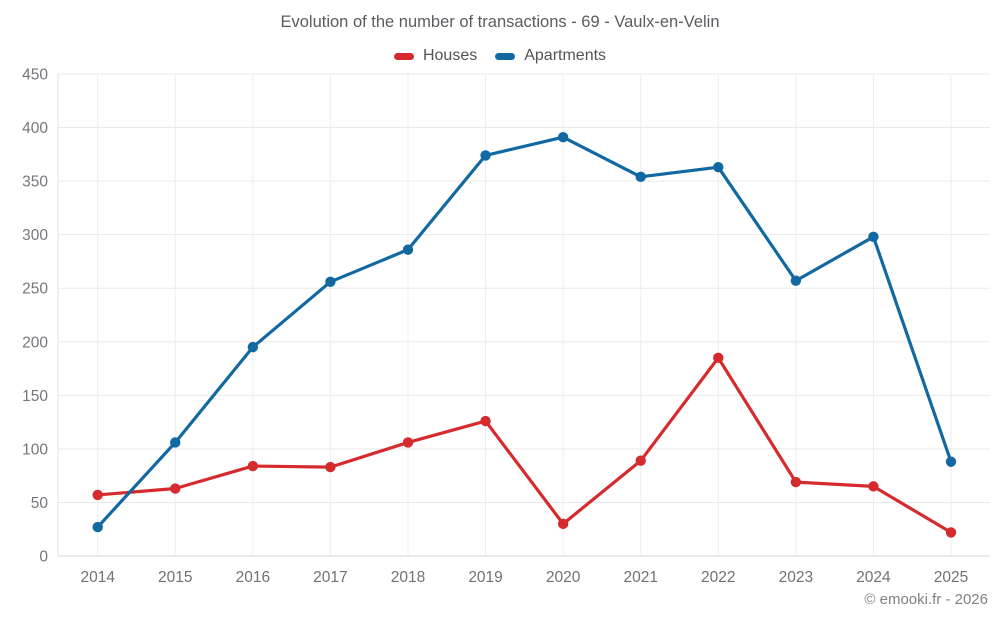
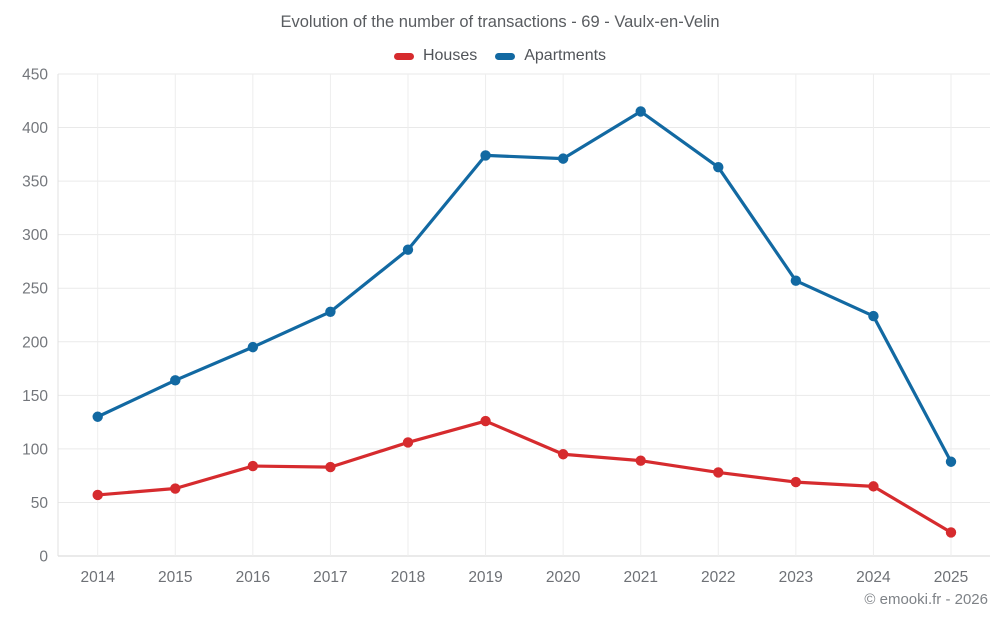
Apartments/2014: 27 -> 130
Apartments/2015: 106 -> 164
Apartments/2017: 256 -> 228
Houses/2020: 30 -> 95
Apartments/2020: 391 -> 371
Apartments/2021: 354 -> 415
Houses/2022: 185 -> 78
Apartments/2024: 298 -> 224
